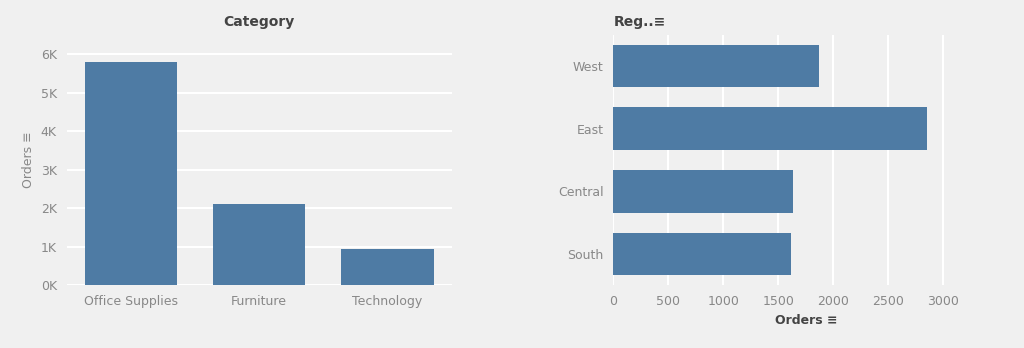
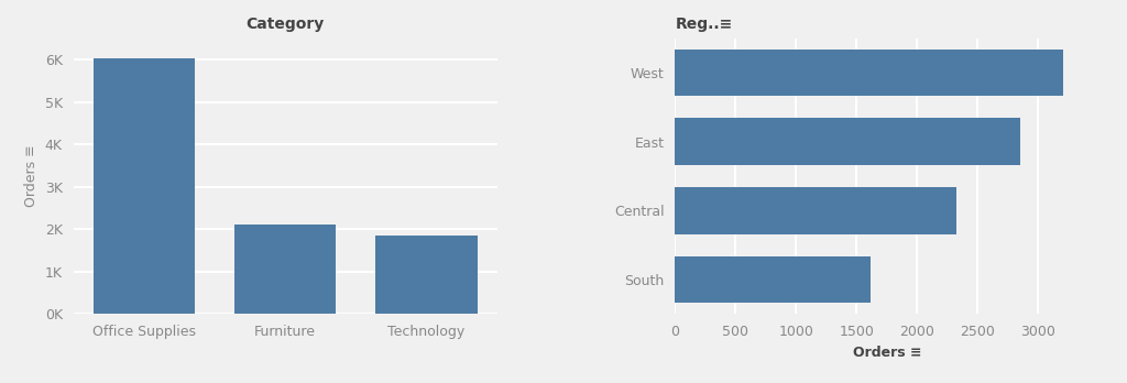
Category/Office Supplies: 5.80K -> 6.03K
Category/Technology: 0.95K -> 1.85K
Reg..≡/West: 1870 -> 3200
Reg..≡/Central: 1630 -> 2320
